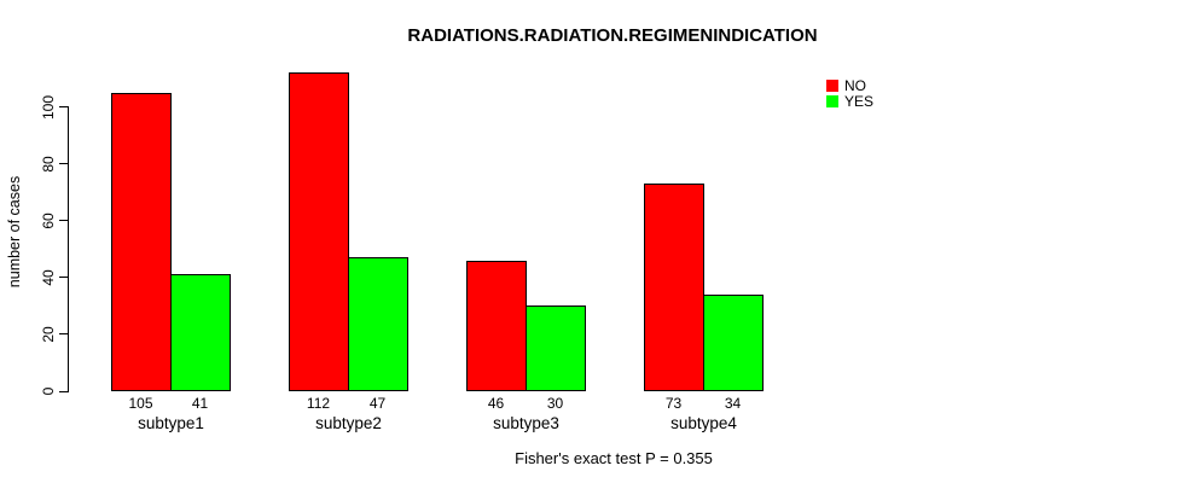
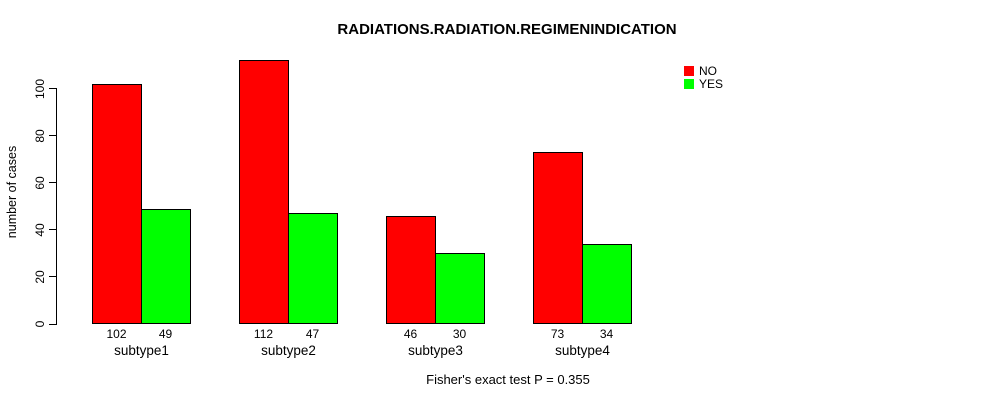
NO/subtype1: 105 -> 102
YES/subtype1: 41 -> 49
